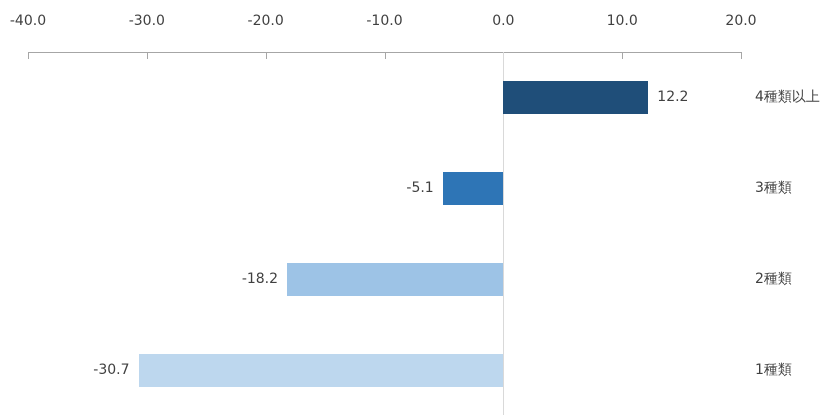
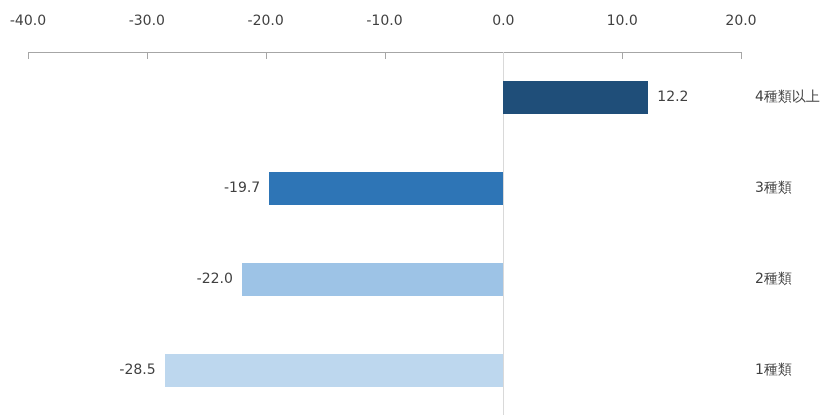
3種類: -5.1 -> -19.7
2種類: -18.2 -> -22.0
1種類: -30.7 -> -28.5
